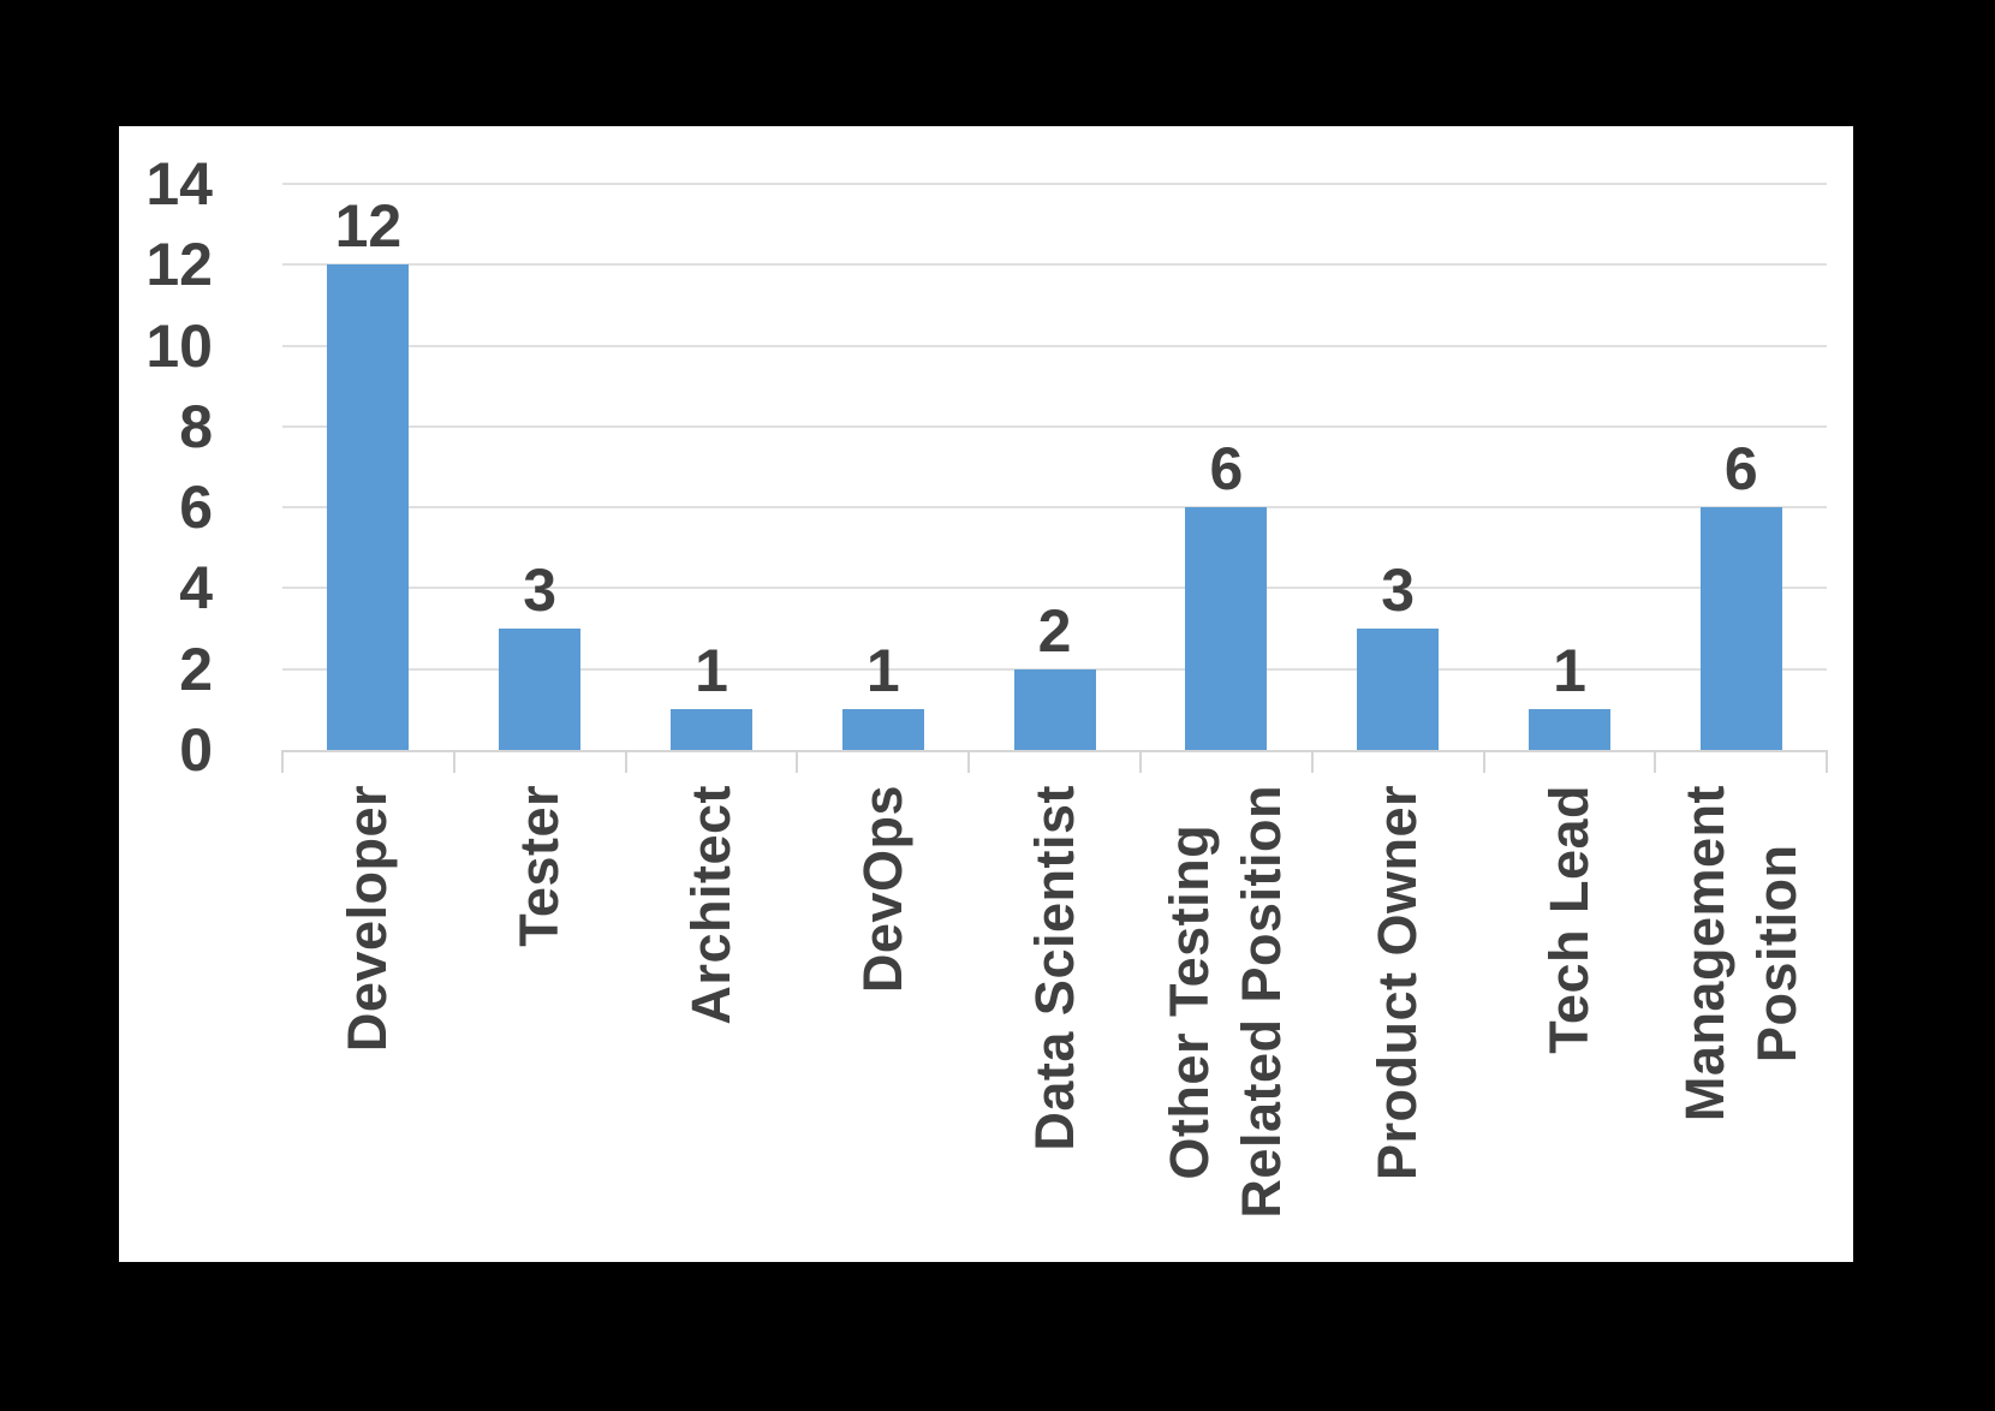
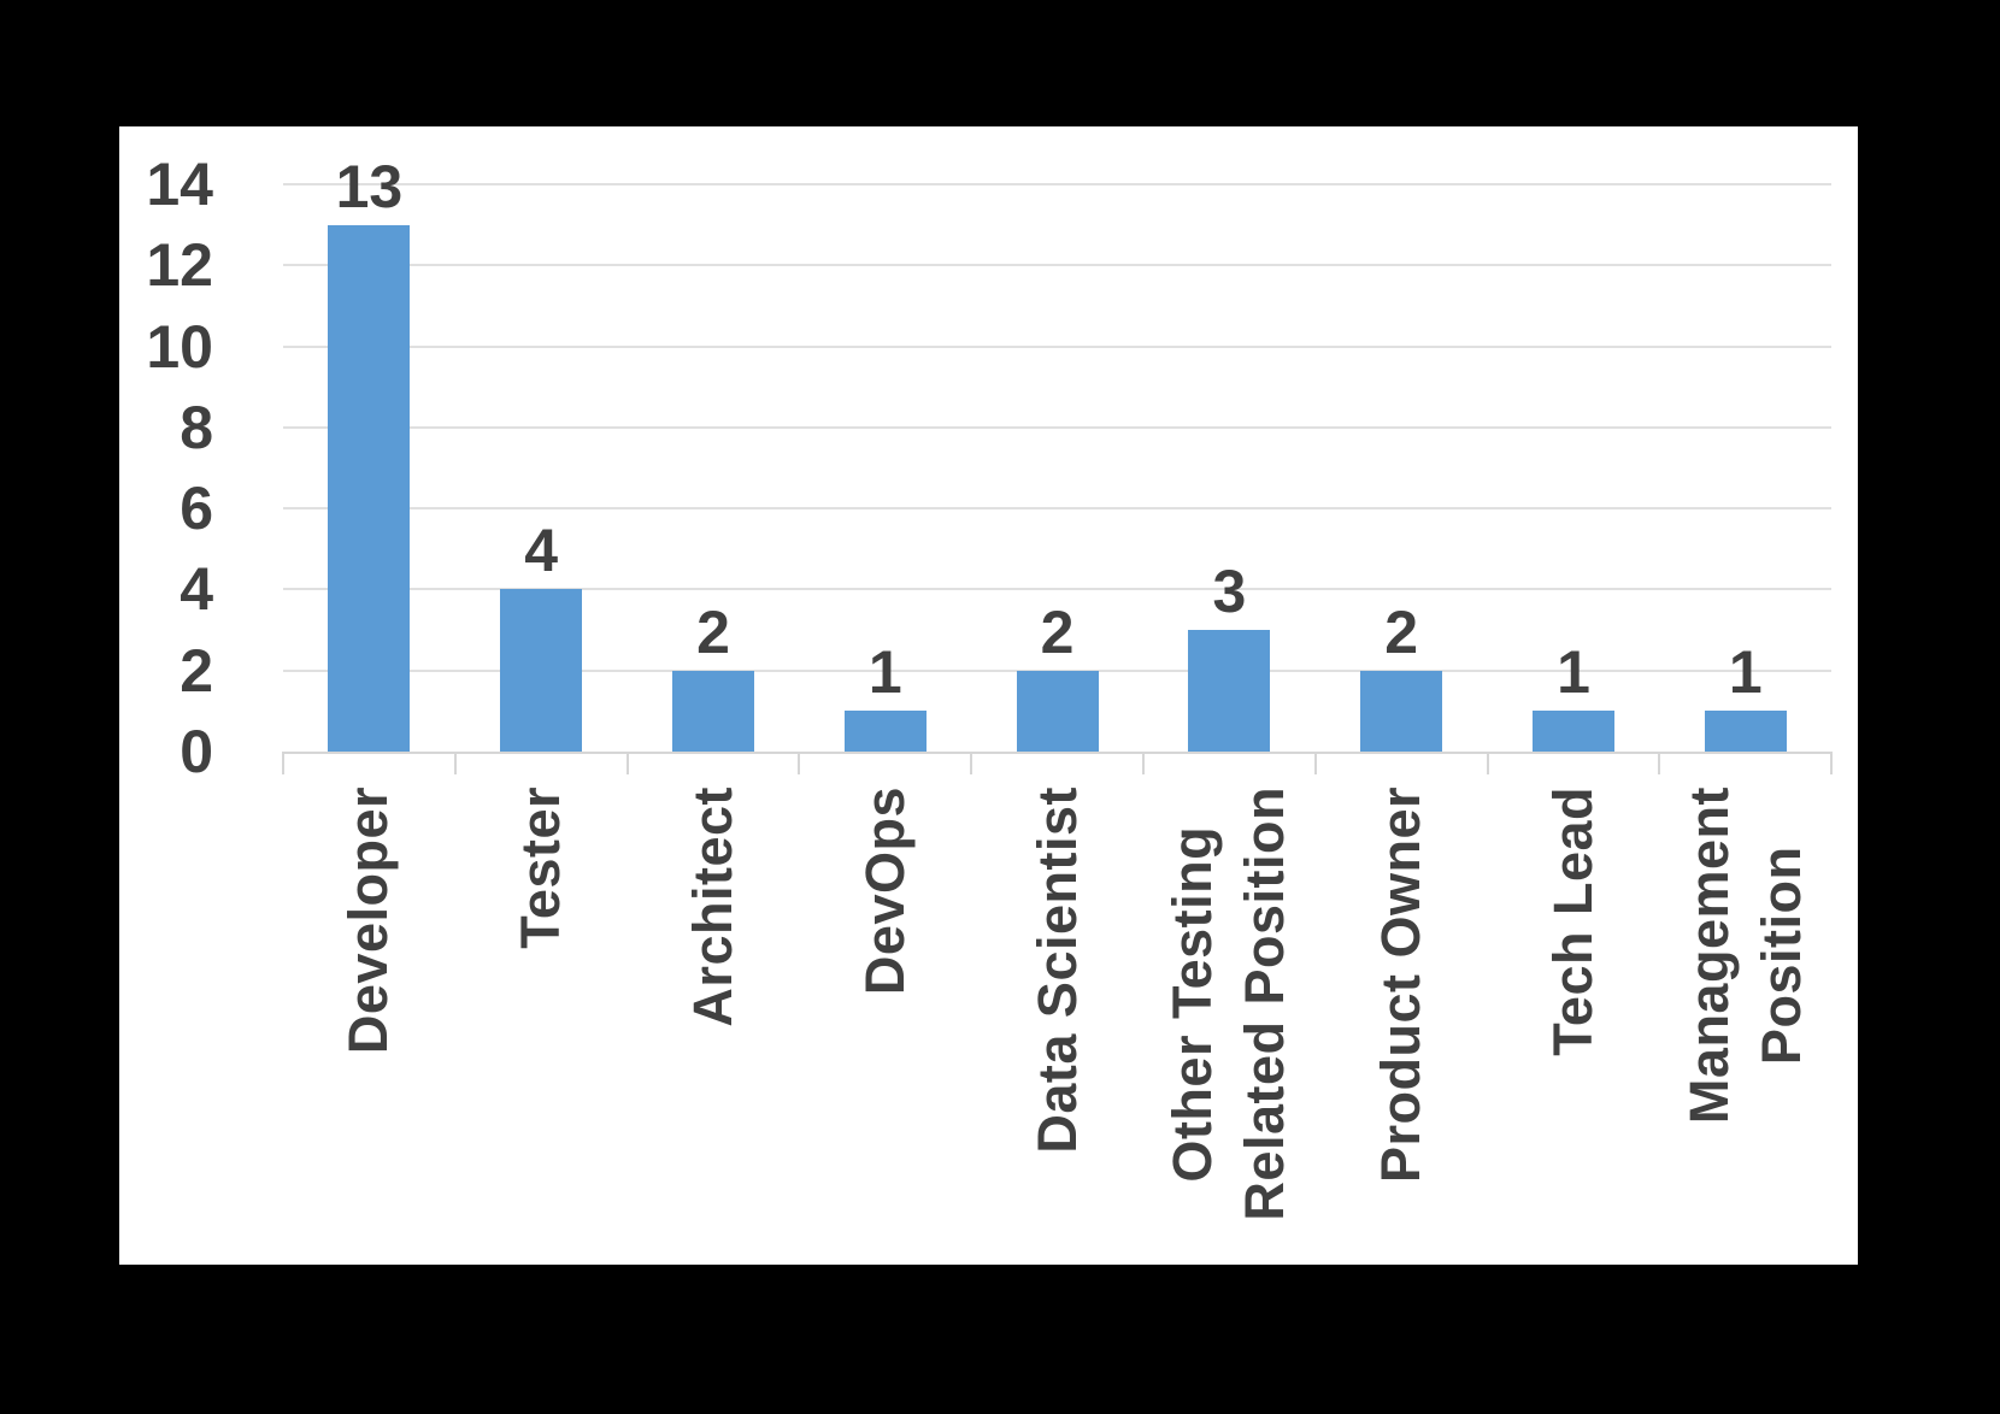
Developer: 12 -> 13
Tester: 3 -> 4
Architect: 1 -> 2
Other Testing Related Position: 6 -> 3
Product Owner: 3 -> 2
Management Position: 6 -> 1
